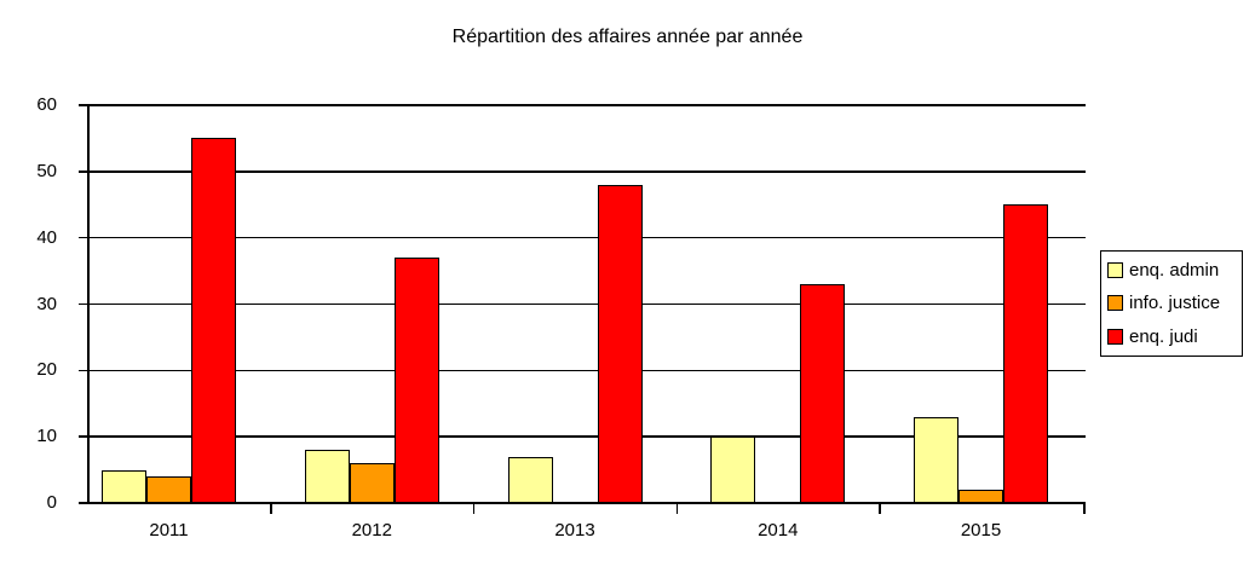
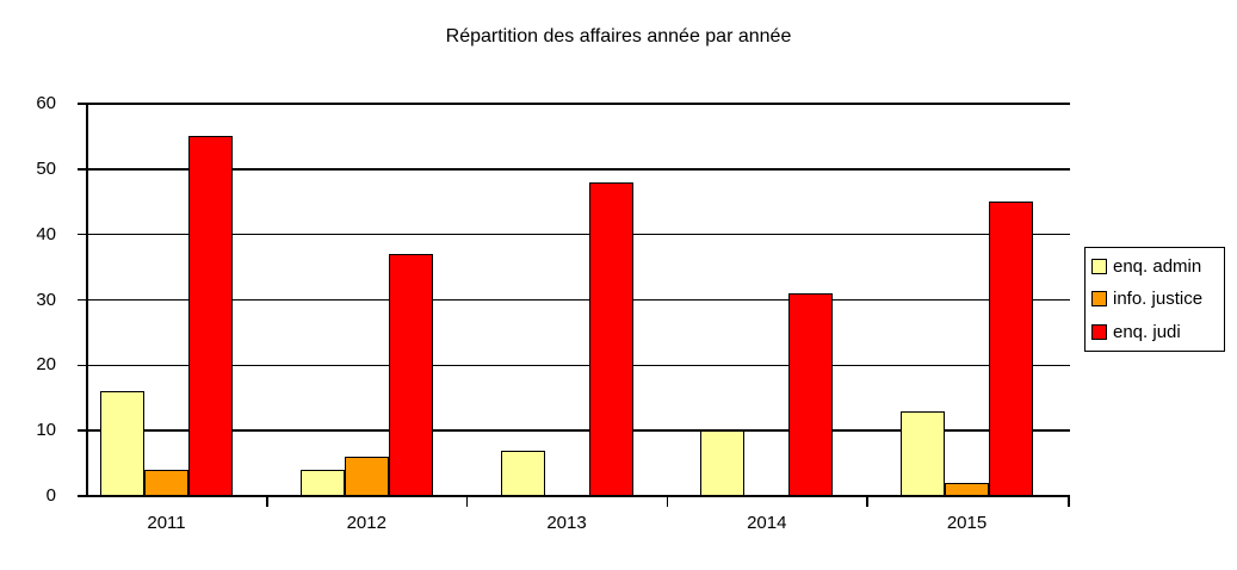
enq. admin/2011: 5 -> 16
enq. admin/2012: 8 -> 4
enq. judi/2014: 33 -> 31
